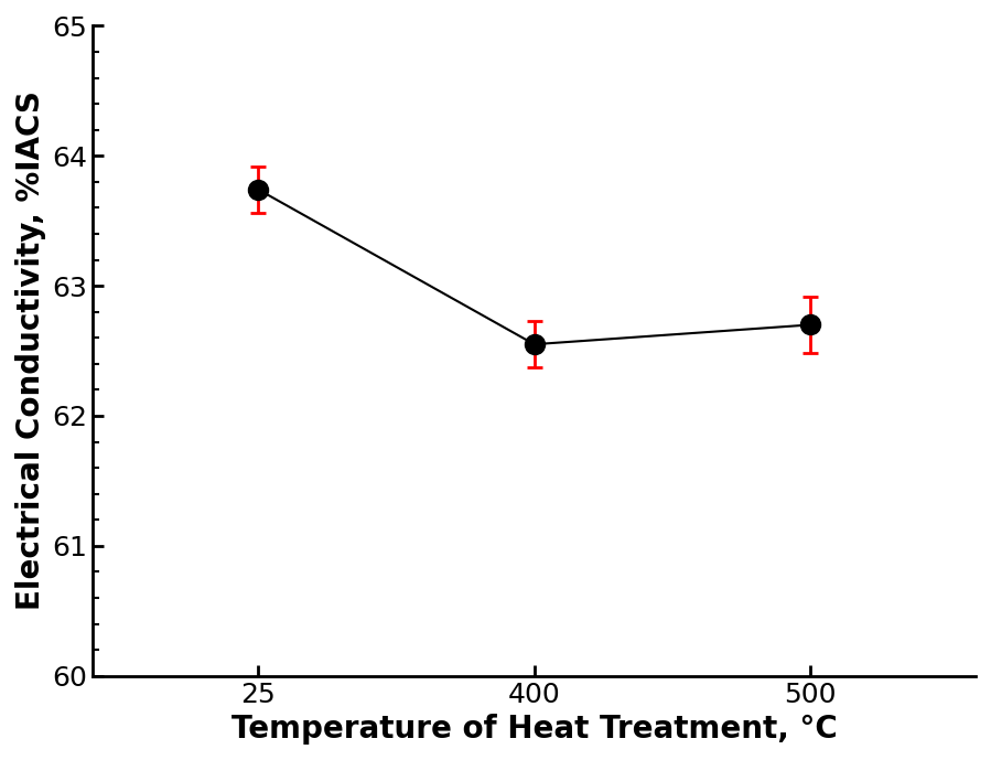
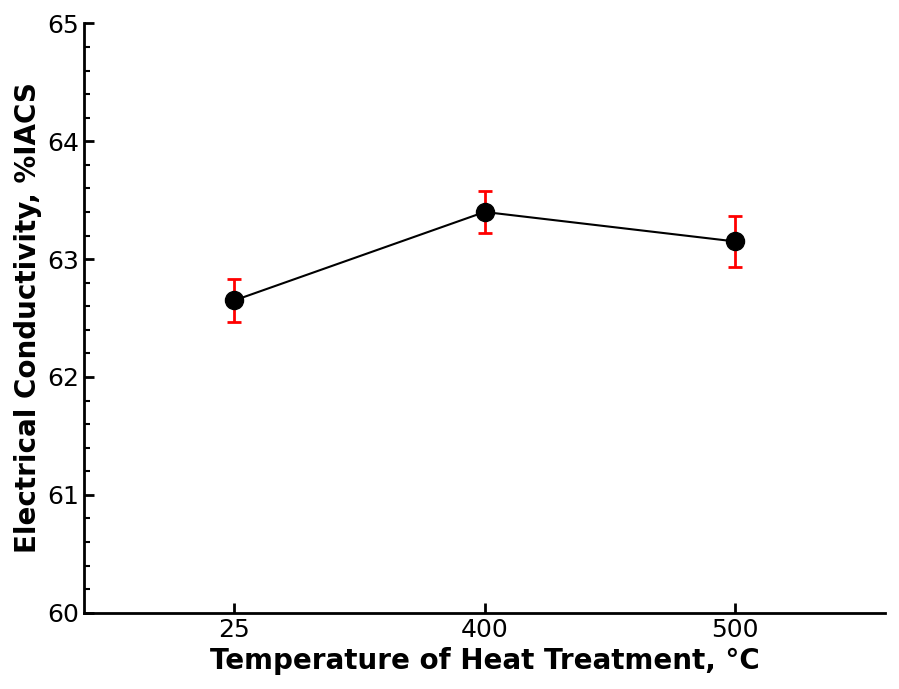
25: 63.74 -> 62.65
400: 62.55 -> 63.40
500: 62.70 -> 63.15
